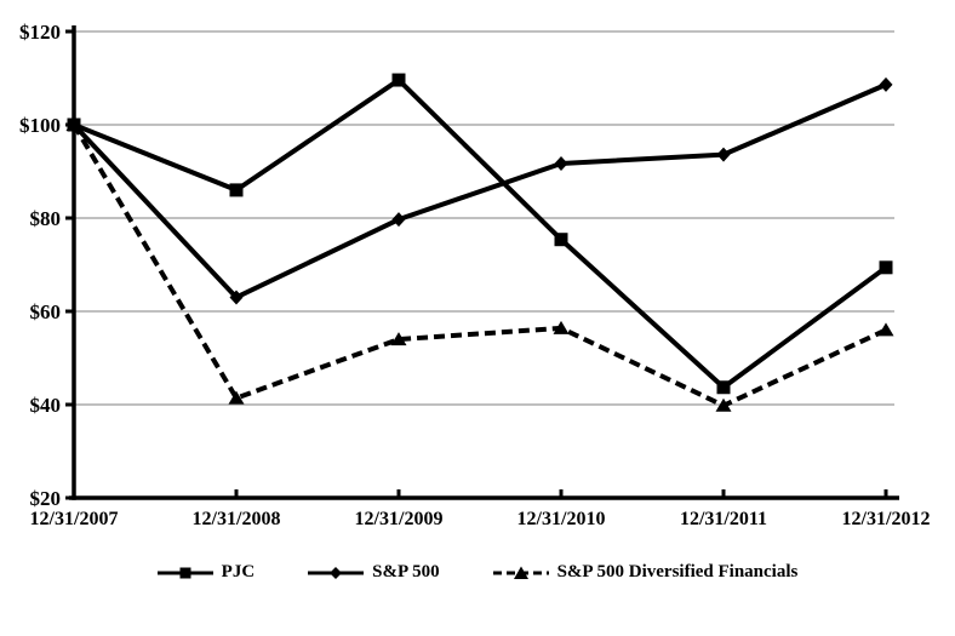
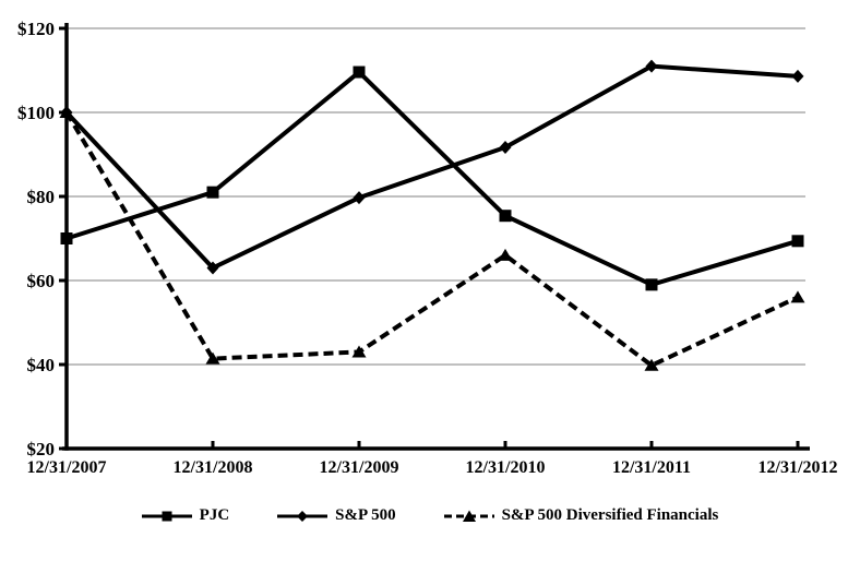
PJC/12/31/2007: $100 -> $70
PJC/12/31/2008: $86 -> $81
S&P 500 Diversified Financials/12/31/2009: $54 -> $43
S&P 500 Diversified Financials/12/31/2010: $56 -> $66
PJC/12/31/2011: $44 -> $59
S&P 500/12/31/2011: $94 -> $111
